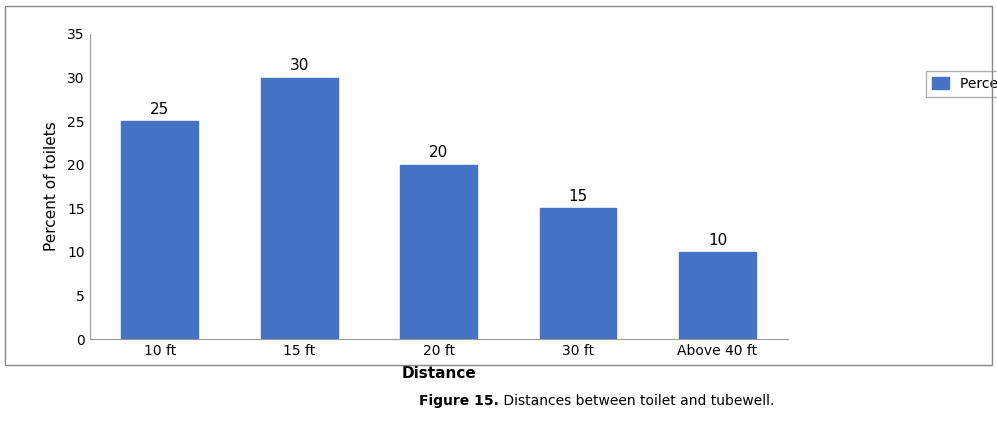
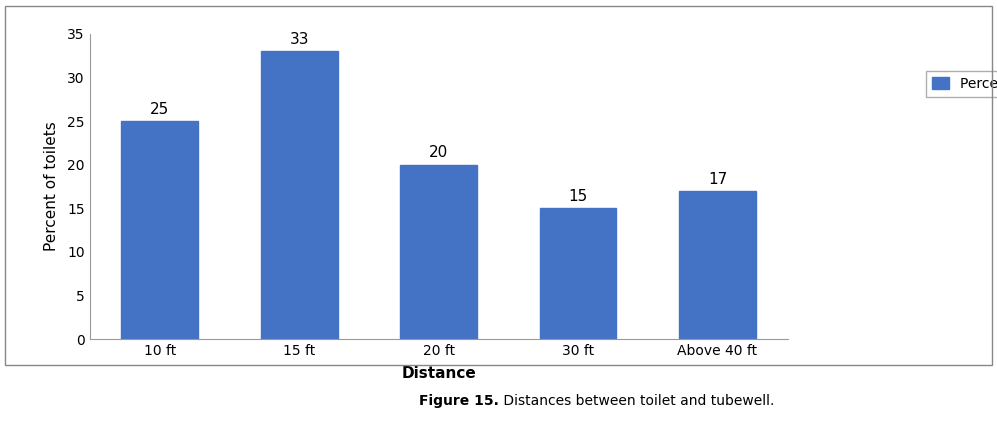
15 ft: 30 -> 33
Above 40 ft: 10 -> 17
